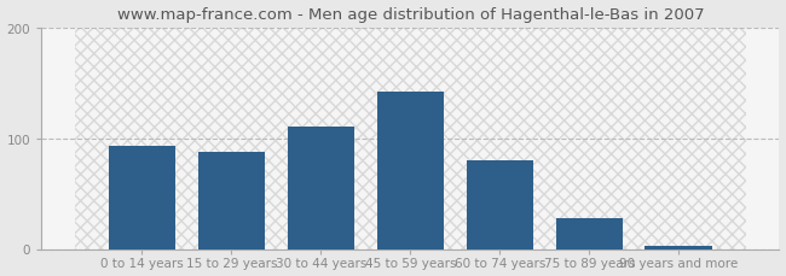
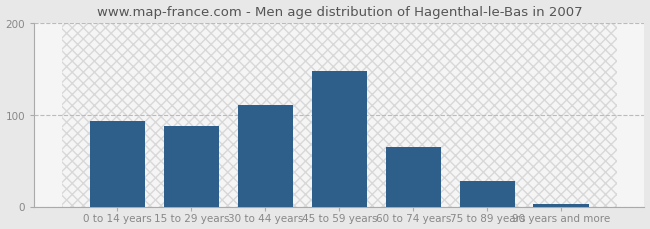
45 to 59 years: 142 -> 148
60 to 74 years: 80 -> 65
